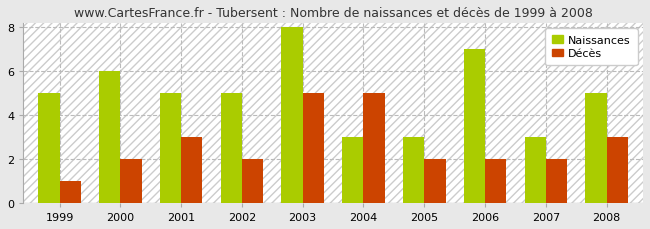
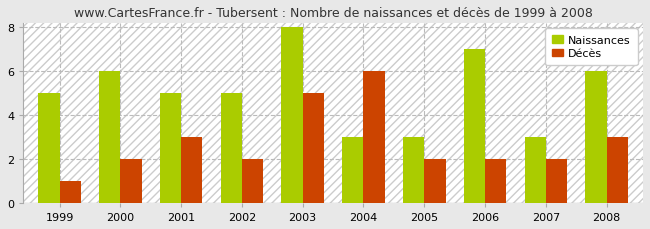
Décès/2004: 5 -> 6
Naissances/2008: 5 -> 6
